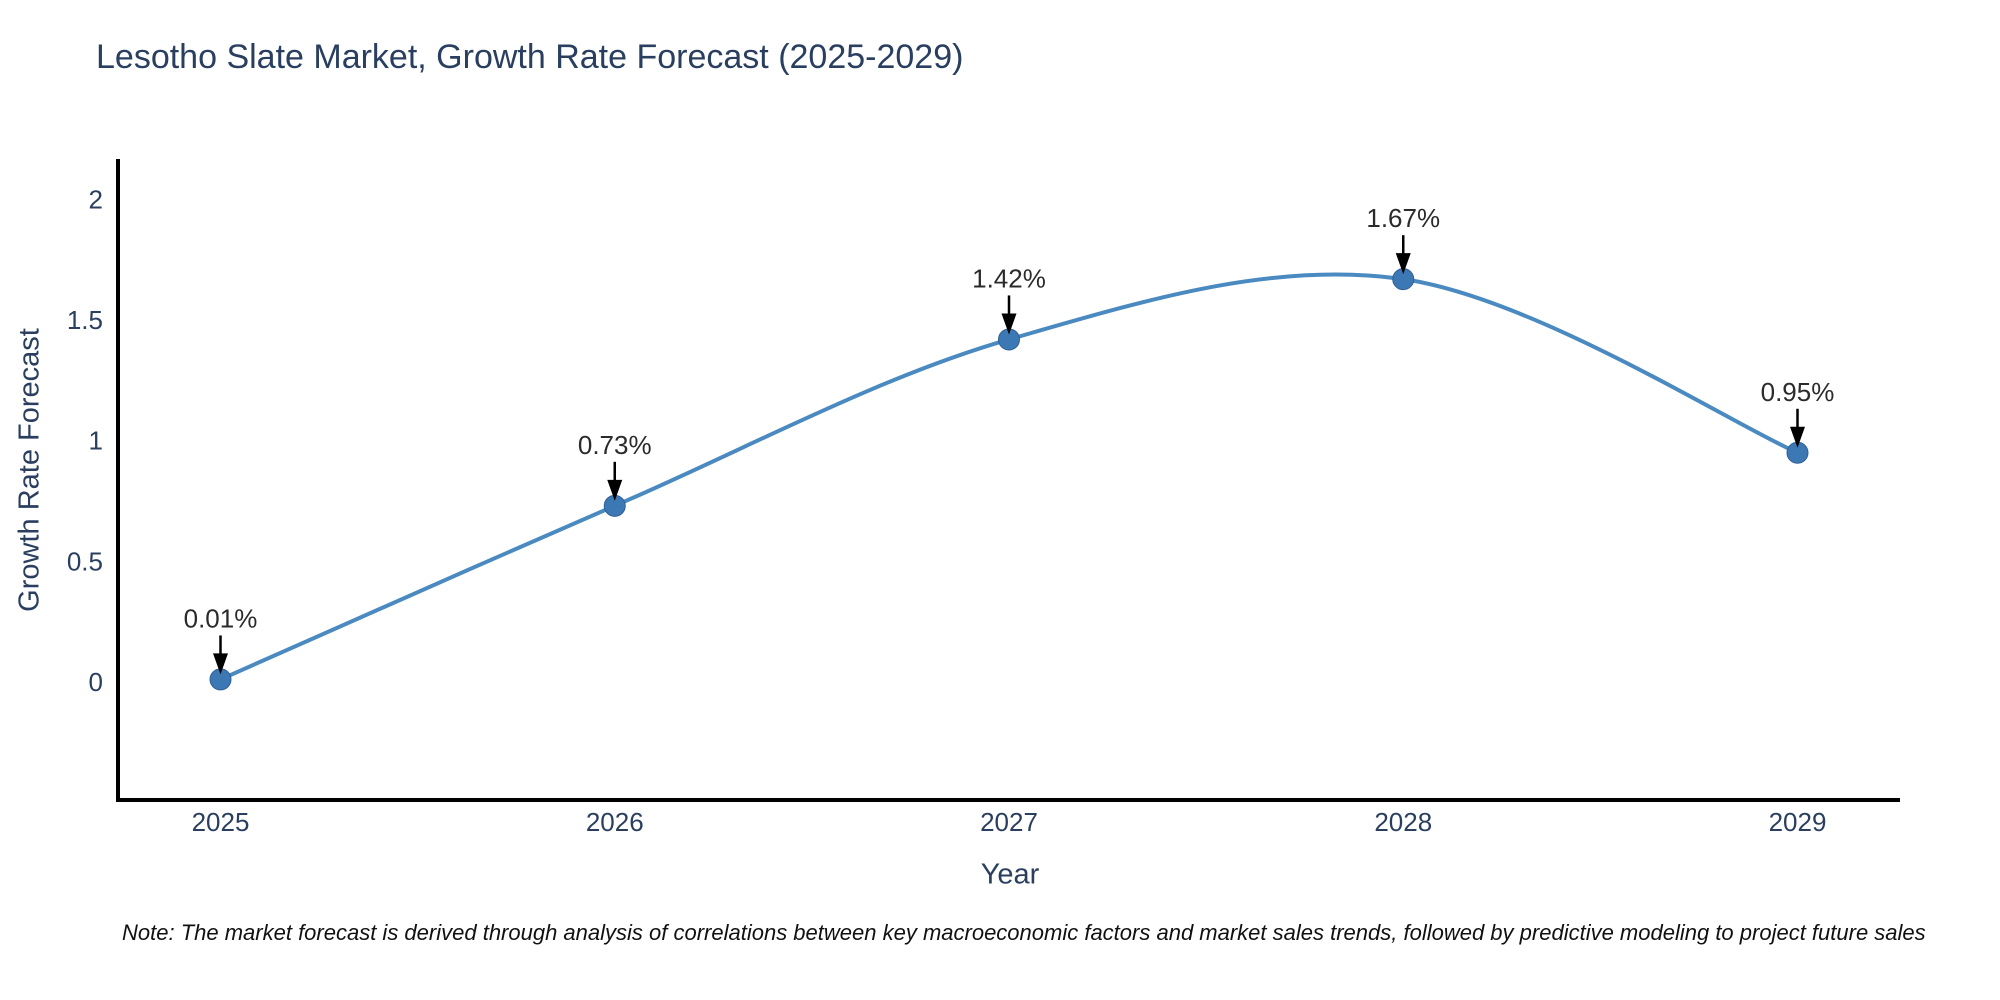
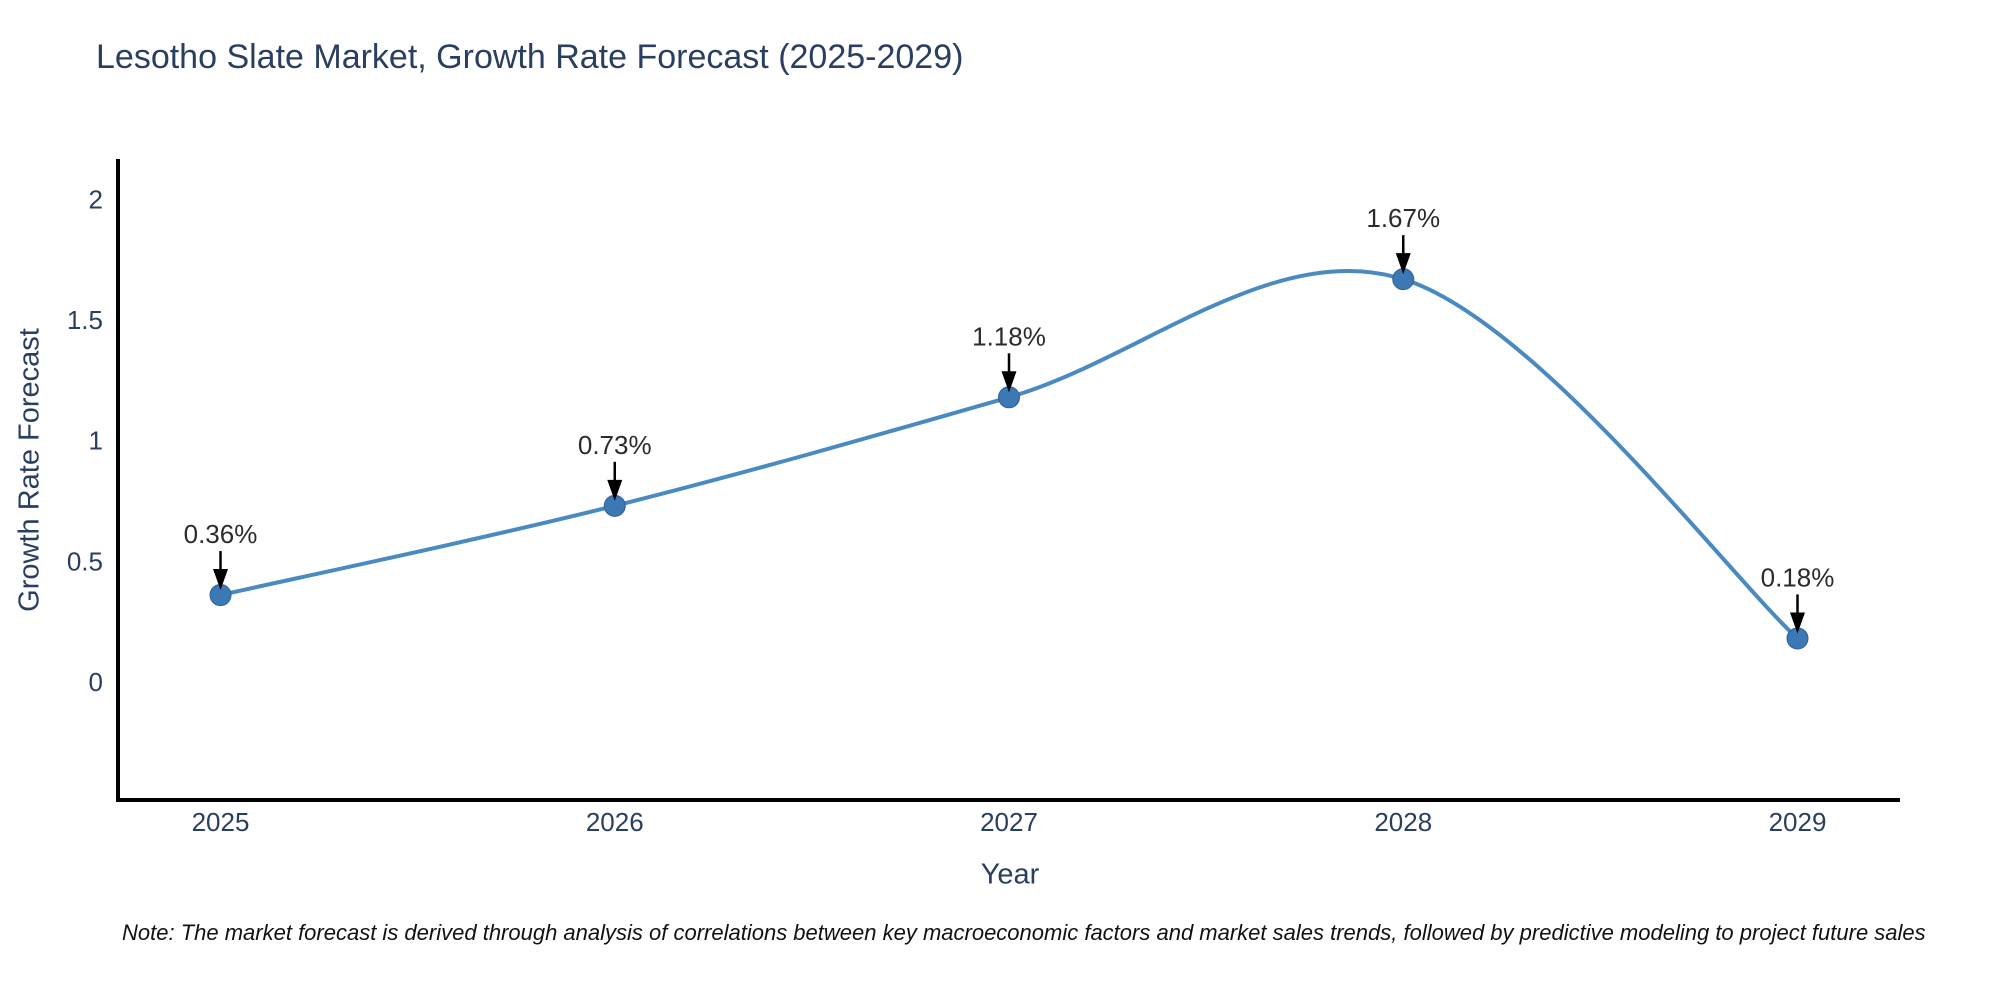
2025: 0.01% -> 0.36%
2027: 1.42% -> 1.18%
2029: 0.95% -> 0.18%
